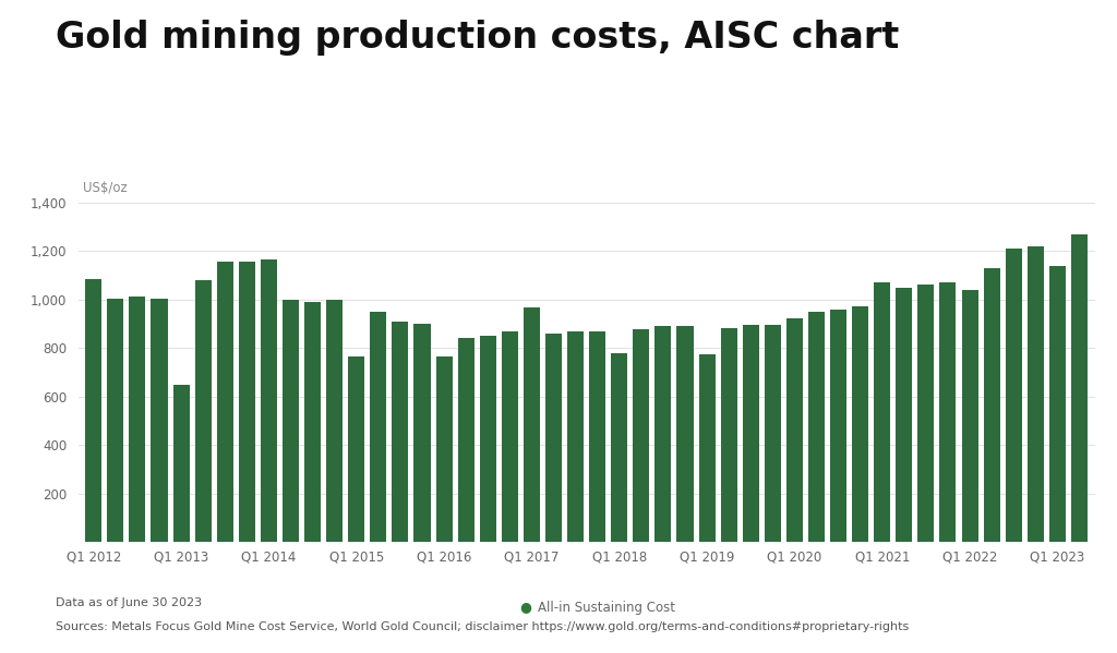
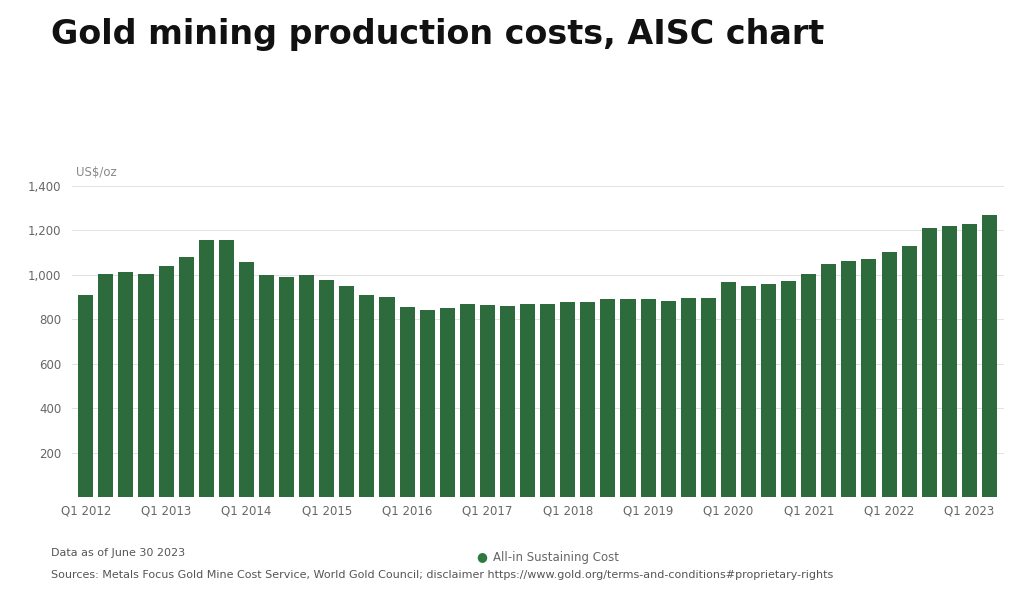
Q1 2012: 1,085 -> 910
Q1 2013: 650 -> 1,040
Q1 2014: 1,165 -> 1,055
Q1 2015: 765 -> 975
Q1 2016: 765 -> 855
Q1 2017: 965 -> 865
Q1 2018: 780 -> 875
Q1 2019: 775 -> 890
Q1 2020: 920 -> 965
Q1 2021: 1,070 -> 1,005
Q1 2022: 1,040 -> 1,100
Q1 2023: 1,140 -> 1,230
